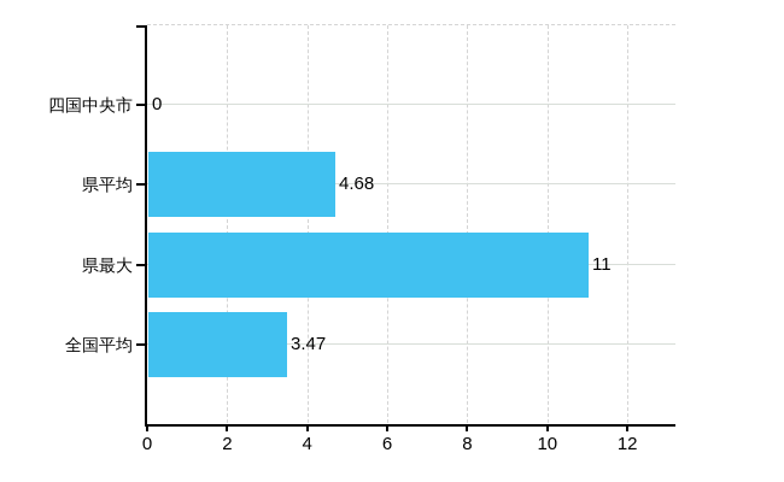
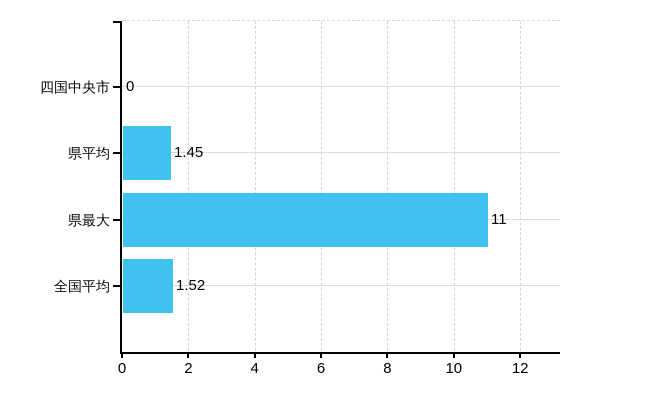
県平均: 4.68 -> 1.45
全国平均: 3.47 -> 1.52
